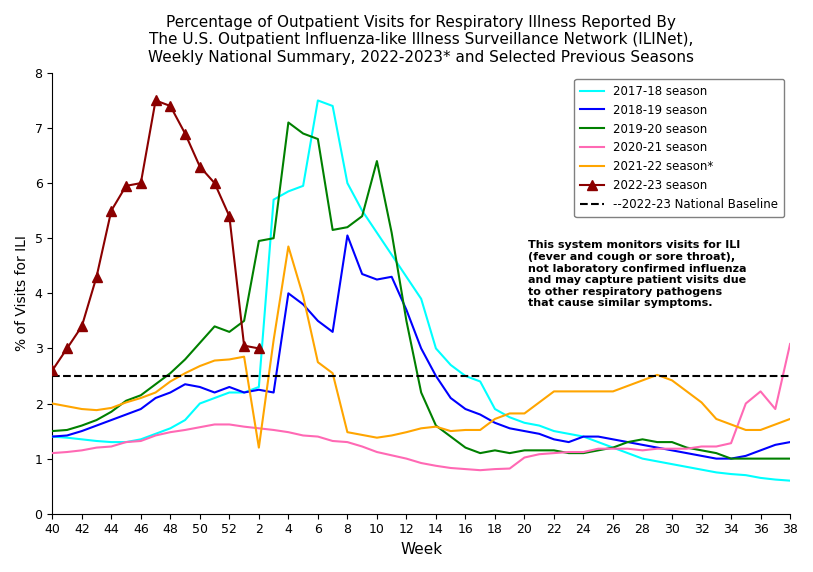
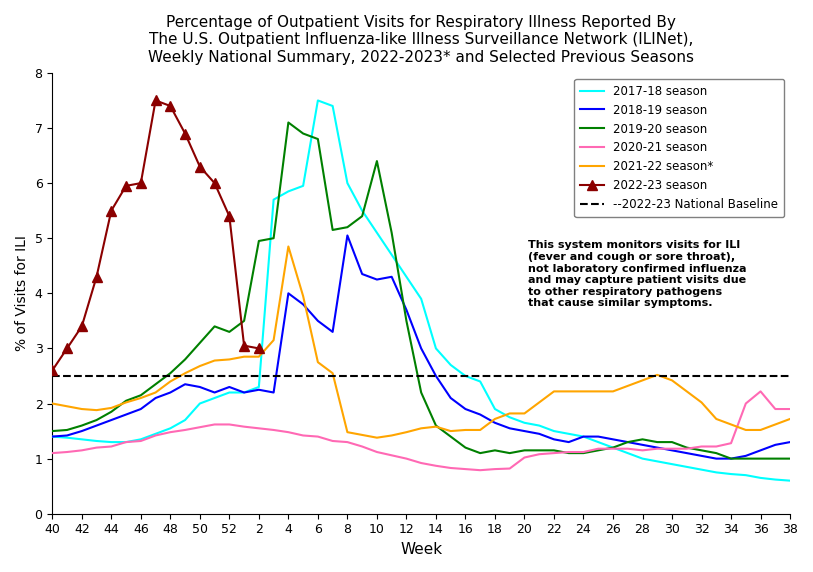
2021-22 season*/2: 1.20 -> 2.85
2020-21 season/38: 3.08 -> 1.90
